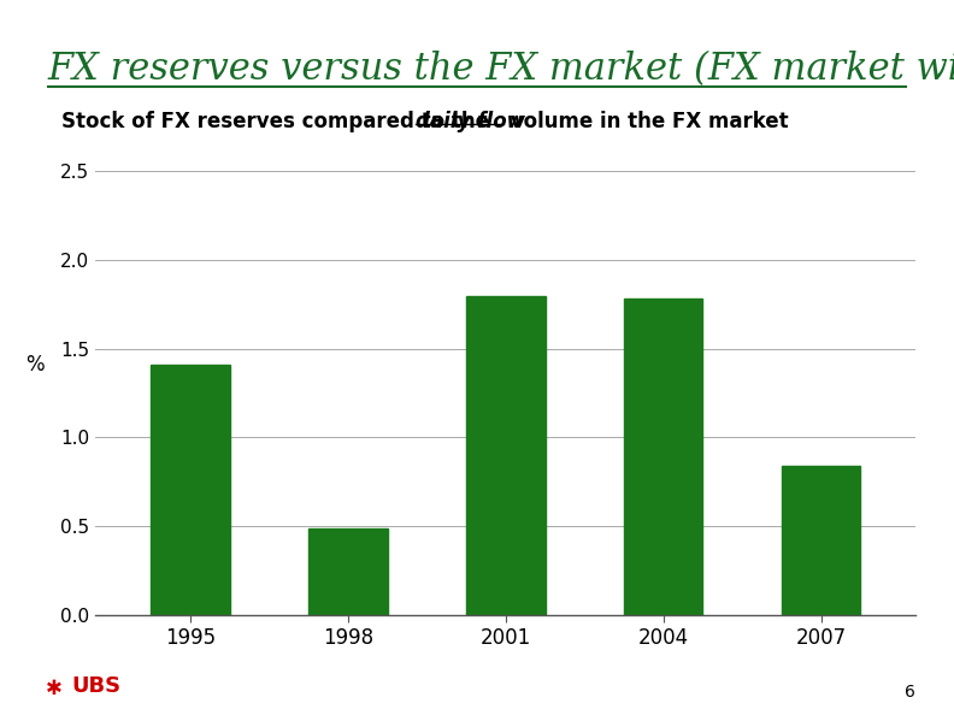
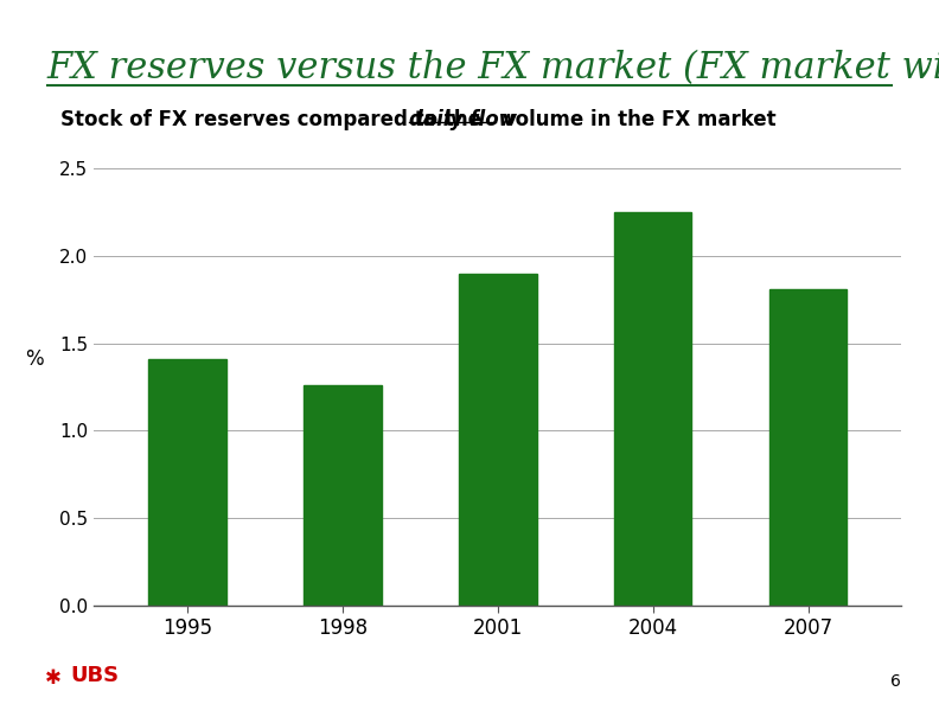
1998: 0.49 -> 1.26
2001: 1.80 -> 1.90
2004: 1.78 -> 2.25
2007: 0.84 -> 1.81
